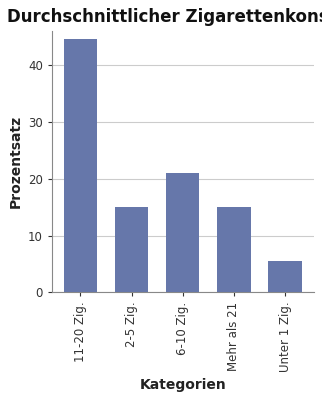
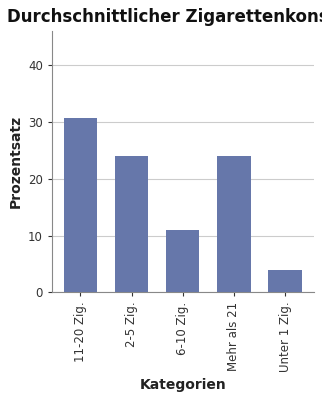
11-20 Zig.: 44.5 -> 30.6
2-5 Zig.: 15.0 -> 24.0
6-10 Zig.: 21.0 -> 11.0
Mehr als 21: 15.0 -> 24.0
Unter 1 Zig.: 5.5 -> 4.0
